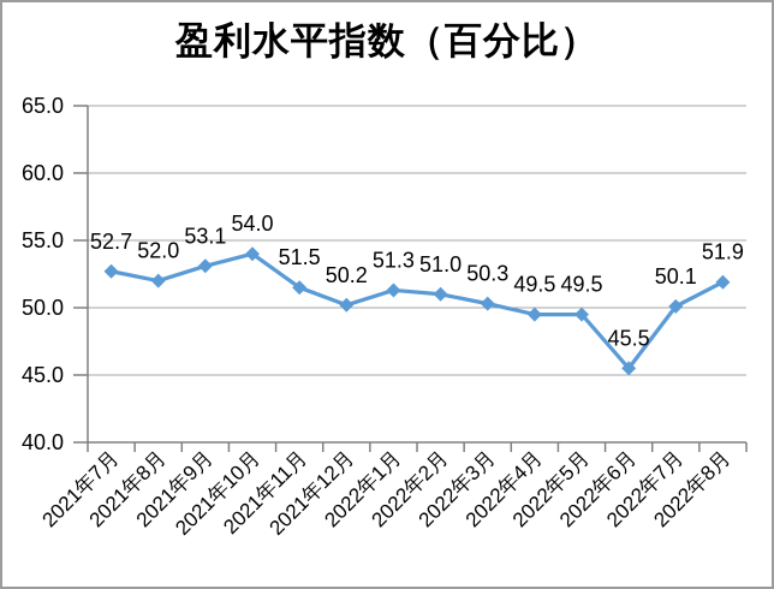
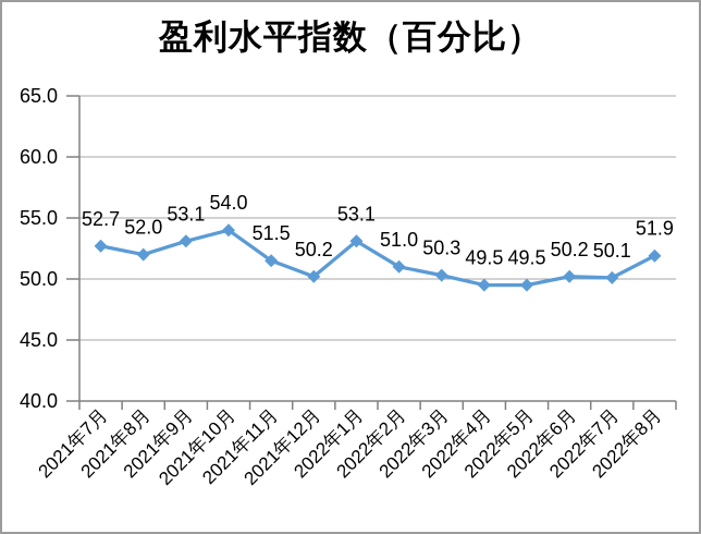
2022年1月: 51.3 -> 53.1
2022年6月: 45.5 -> 50.2
